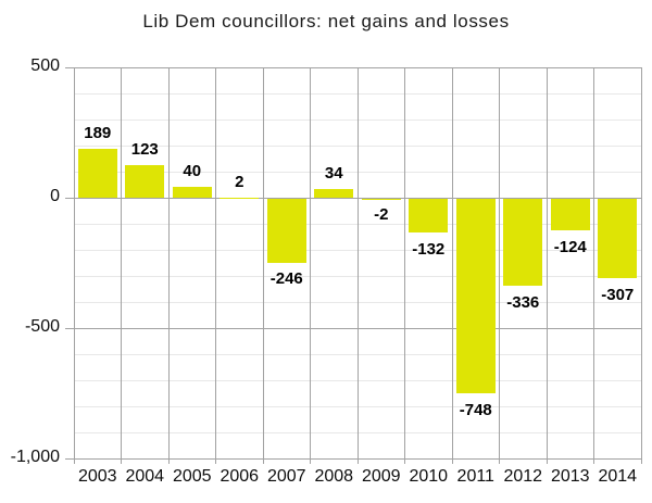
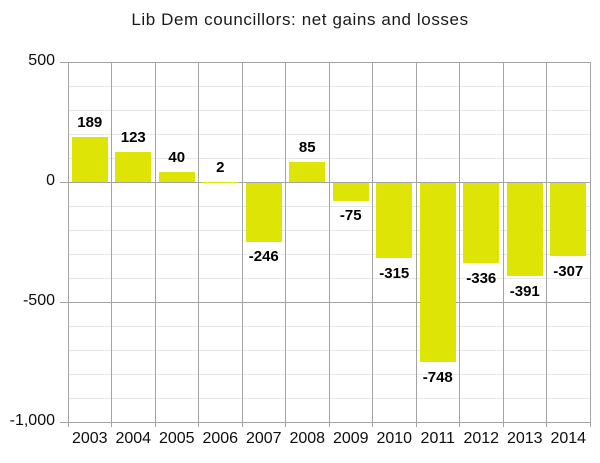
2008: 34 -> 85
2009: -2 -> -75
2010: -132 -> -315
2013: -124 -> -391
